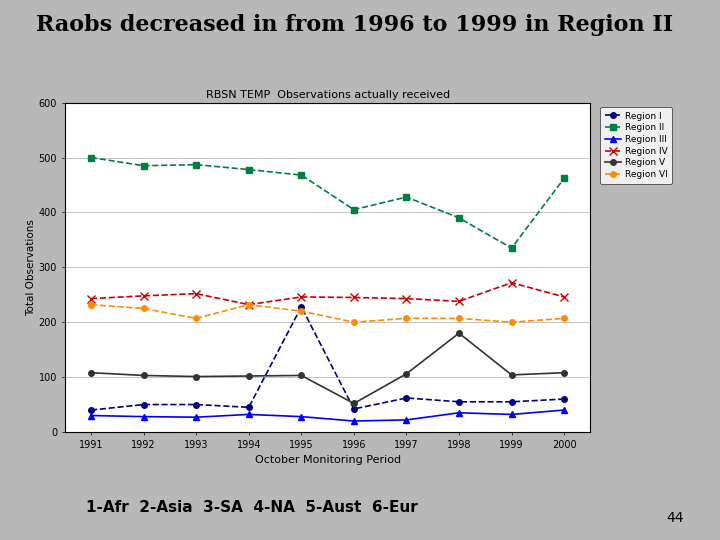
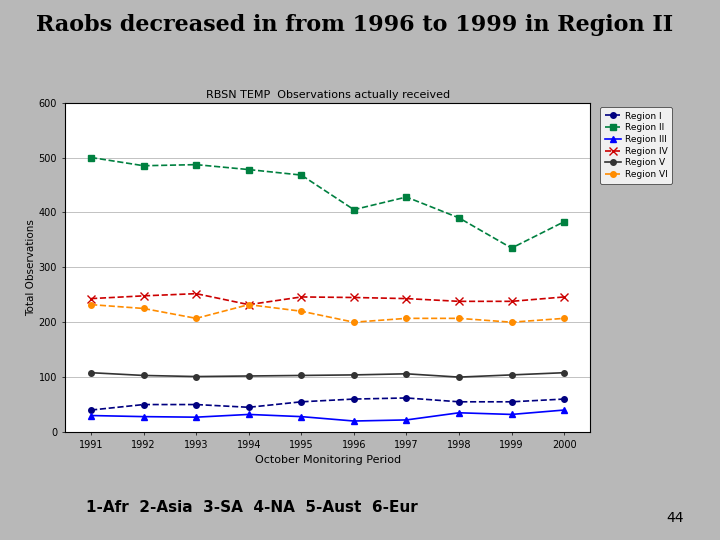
Region I/1995: 228 -> 55
Region I/1996: 42 -> 60
Region V/1996: 52 -> 104
Region V/1998: 180 -> 100
Region IV/1999: 272 -> 238
Region II/2000: 462 -> 383
